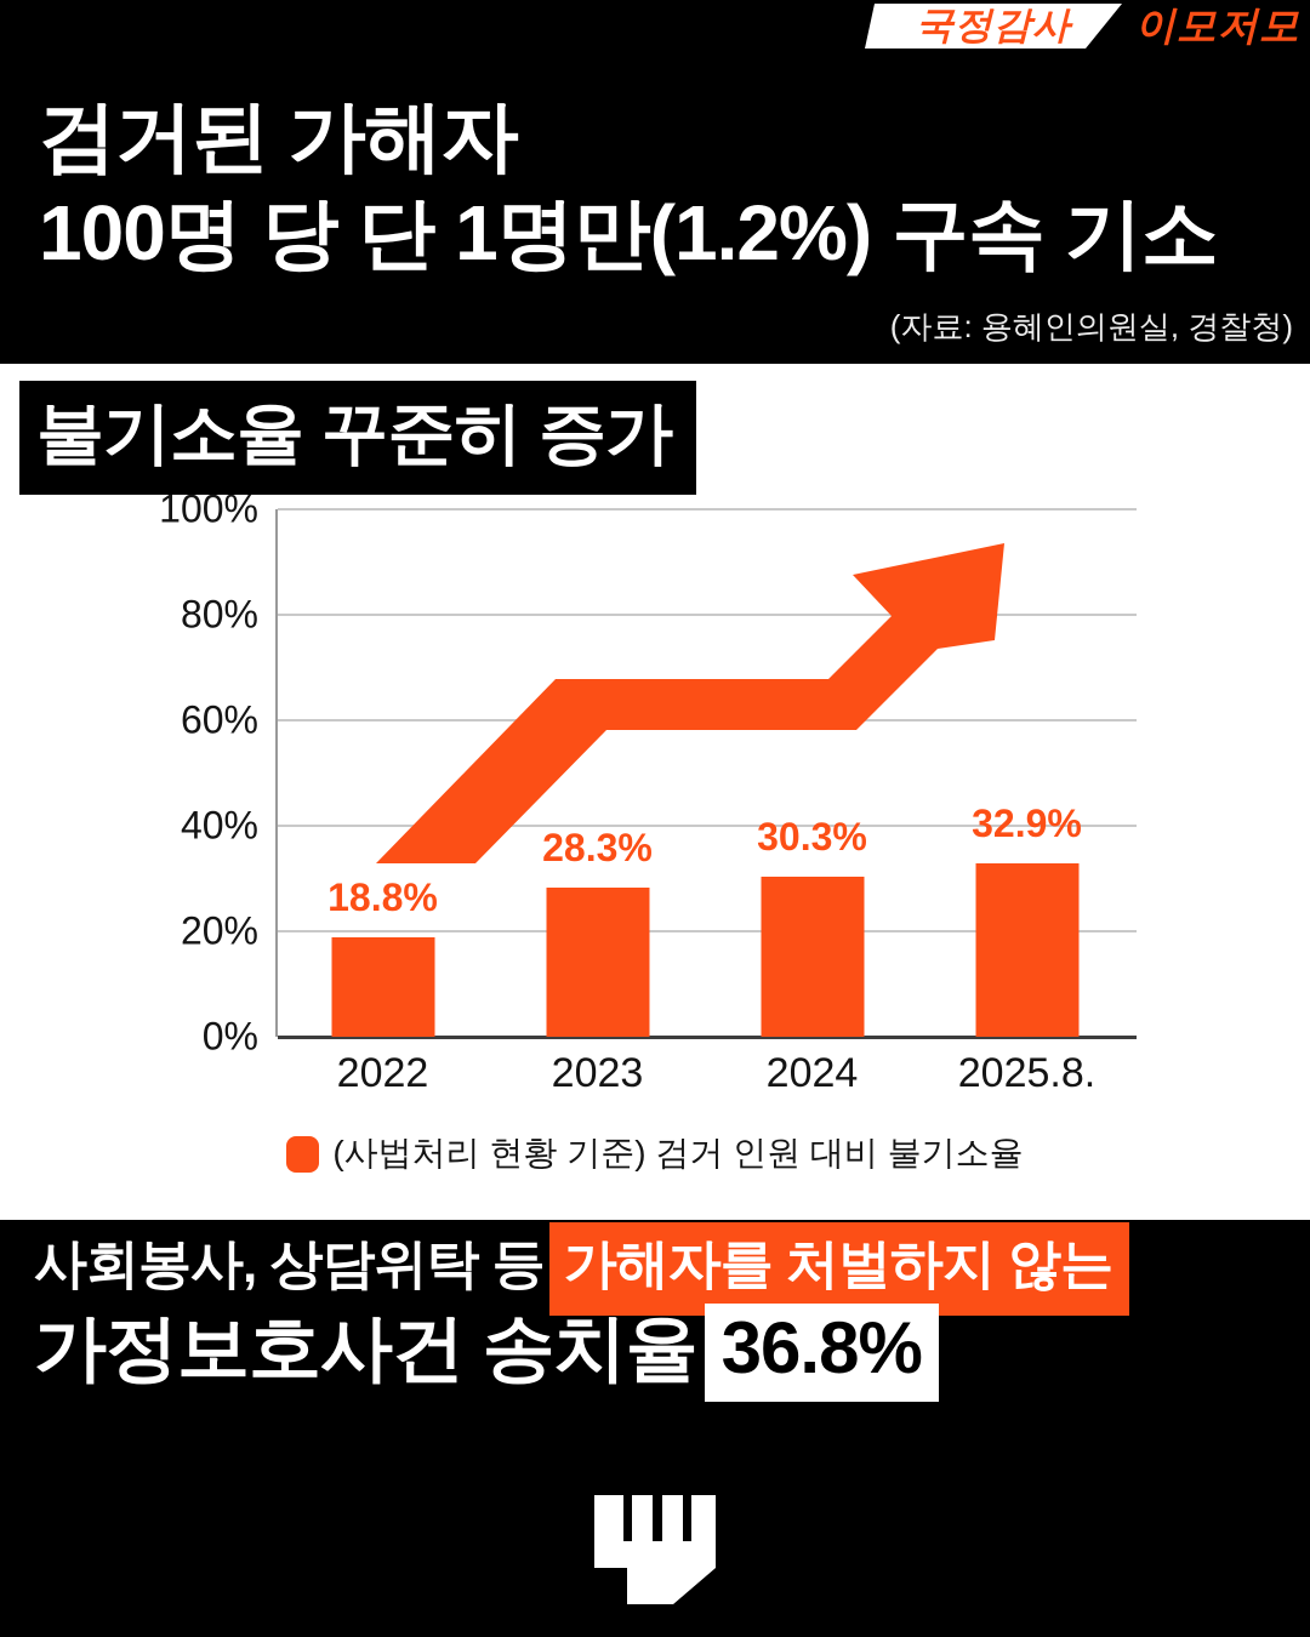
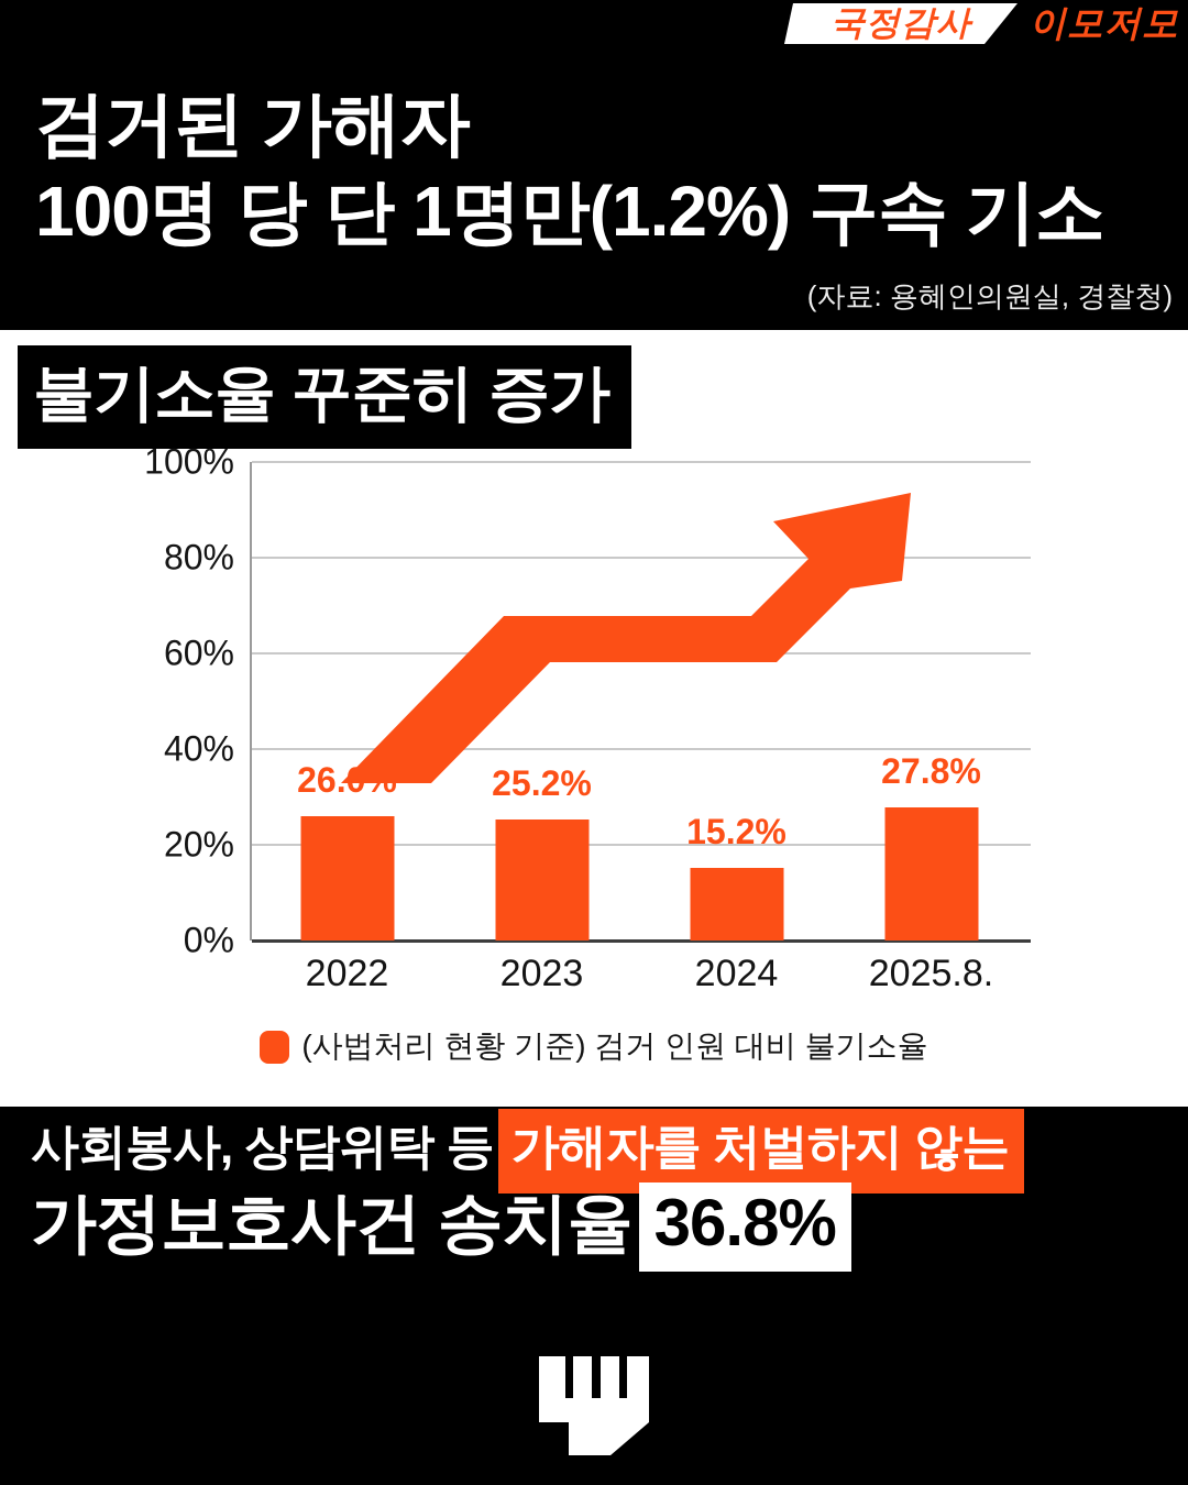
2022: 18.8% -> 26.0%
2023: 28.3% -> 25.2%
2024: 30.3% -> 15.2%
2025.8.: 32.9% -> 27.8%
